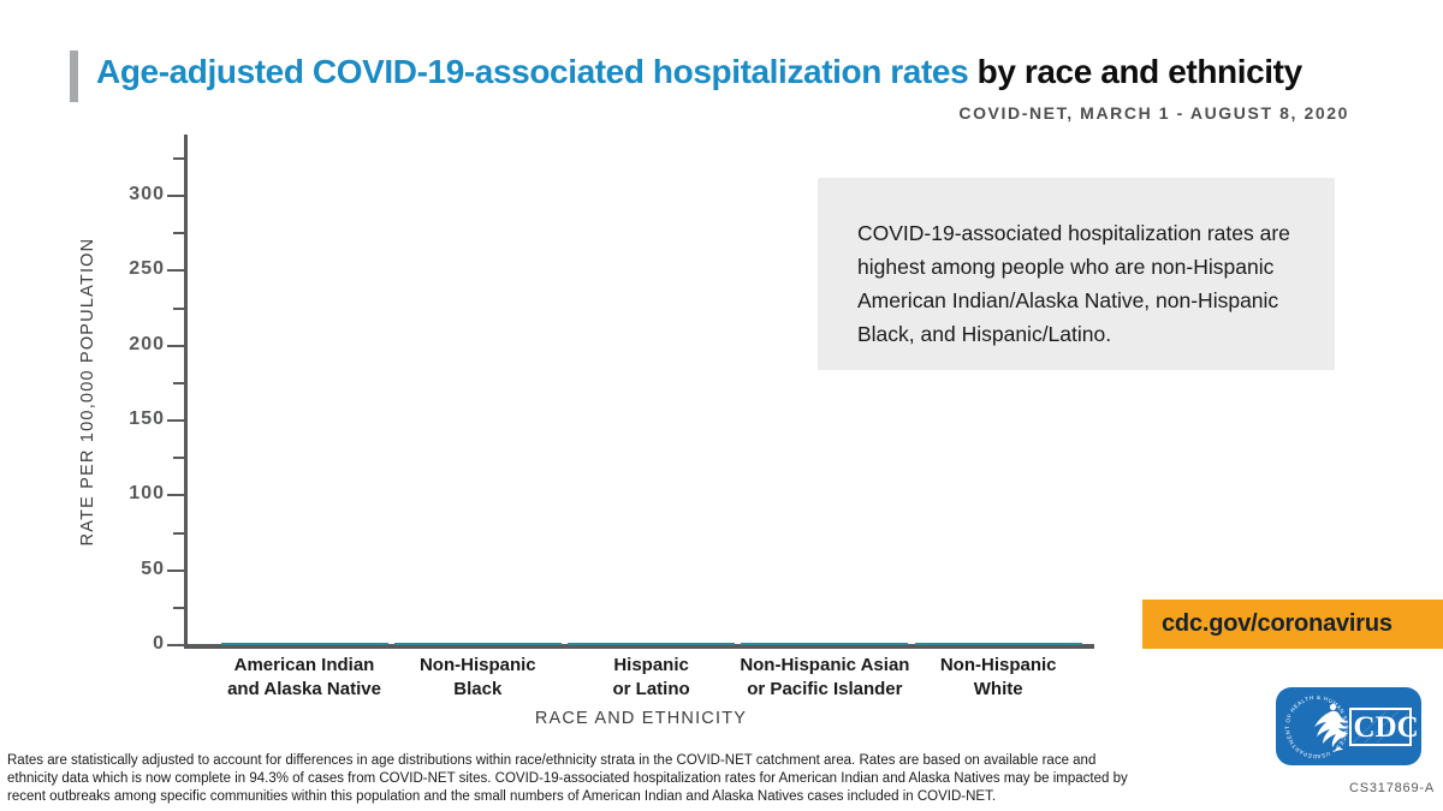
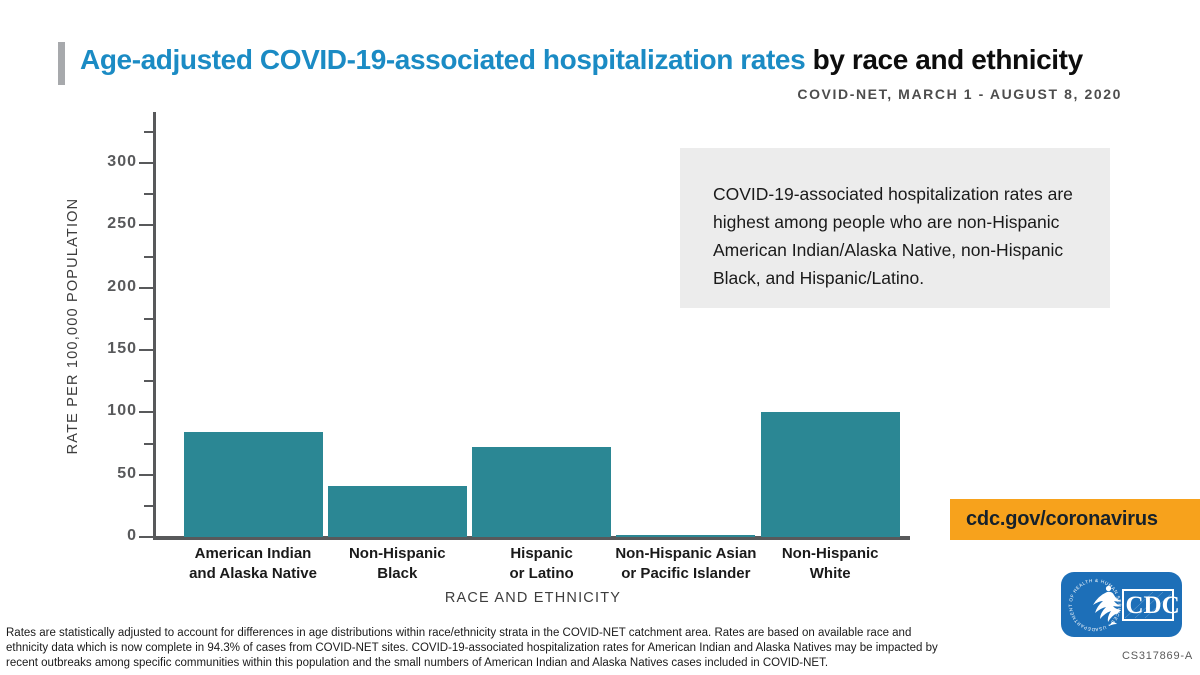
American Indian and Alaska Native: 2 -> 84
Non-Hispanic Black: 2 -> 41
Hispanic or Latino: 2 -> 72
Non-Hispanic White: 2 -> 100
